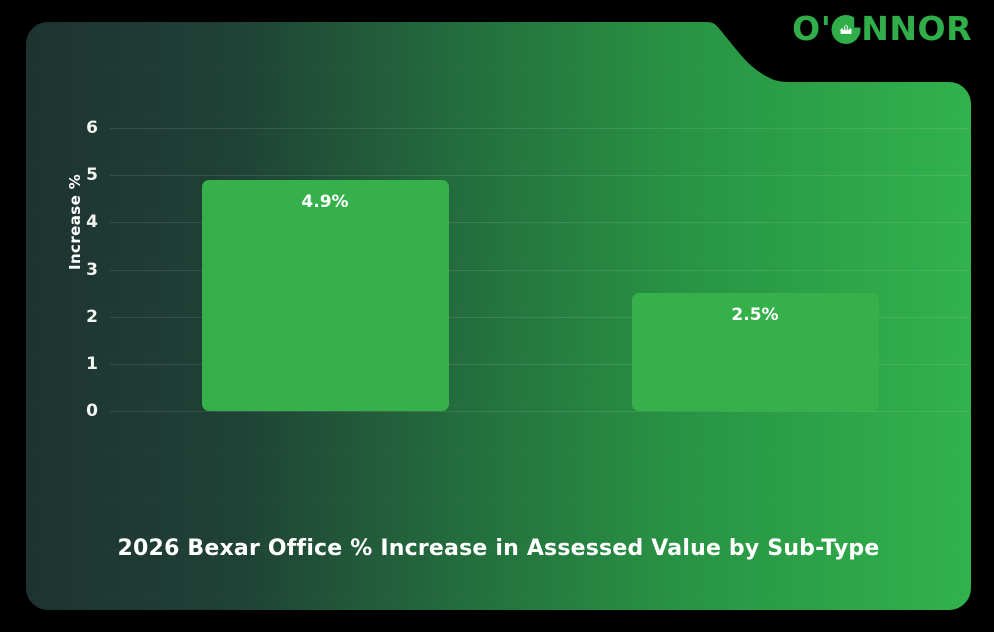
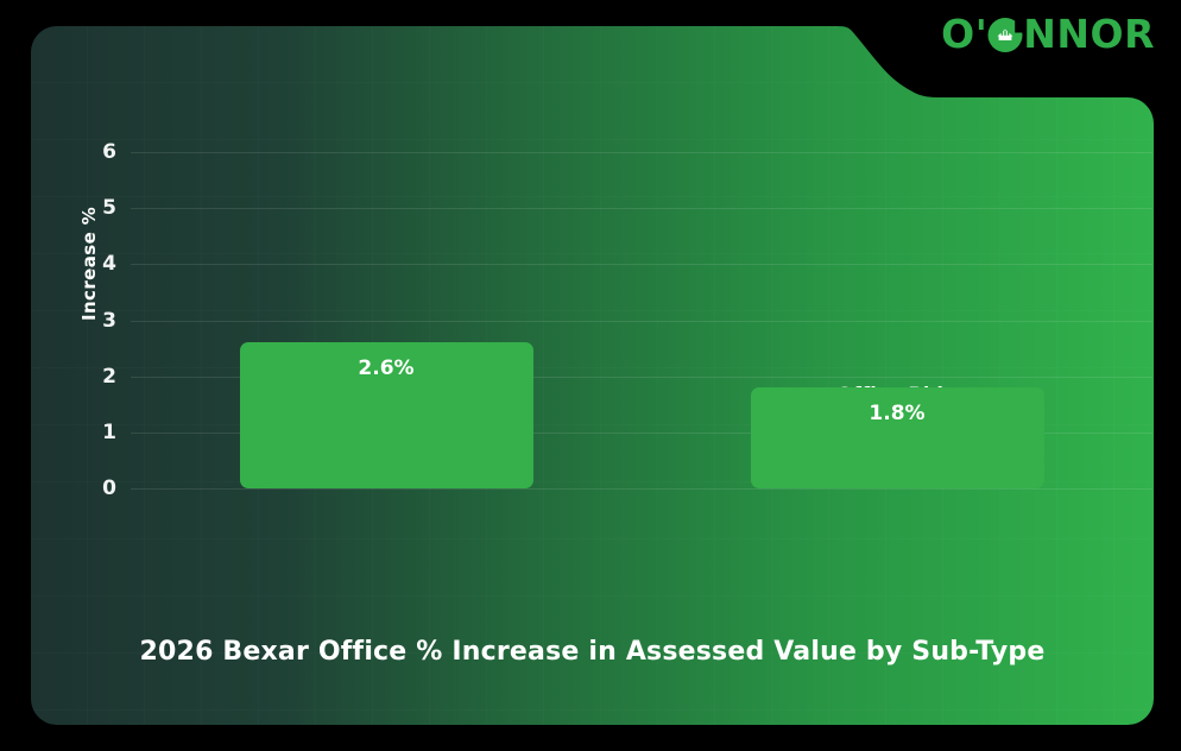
Medical Office: 4.9% -> 2.6%
Office Bldg: 2.5% -> 1.8%
